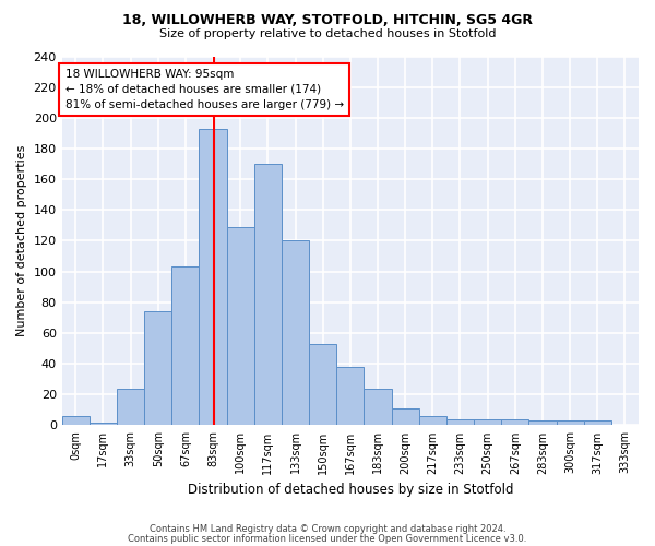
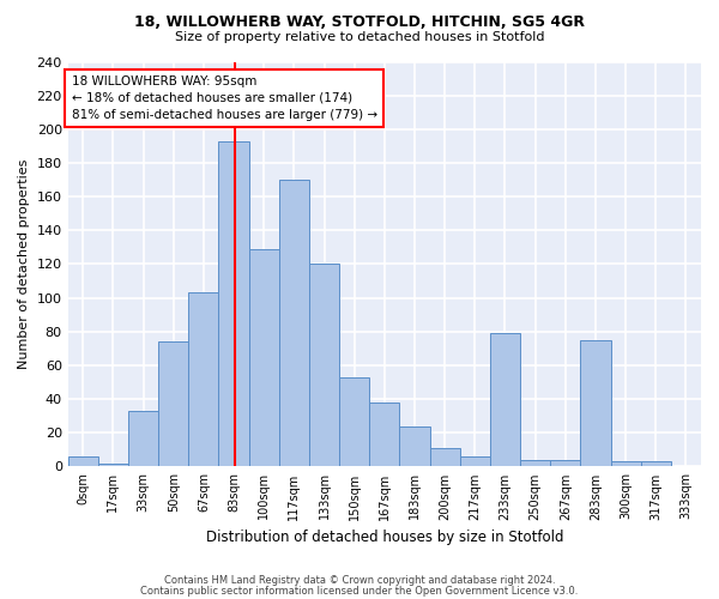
33sqm: 24 -> 33
233sqm: 4 -> 79
283sqm: 3 -> 75
